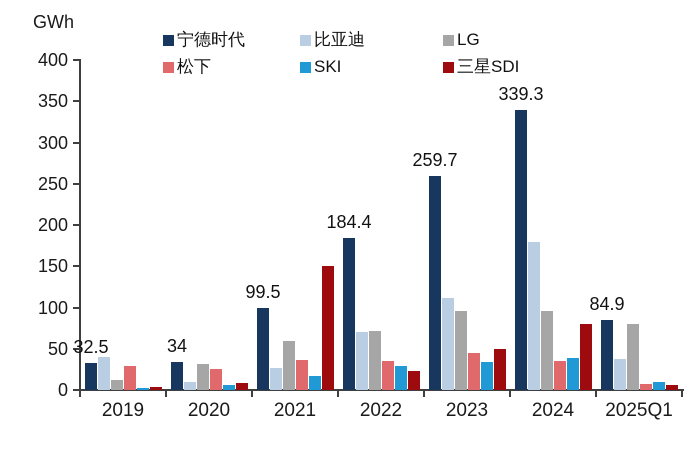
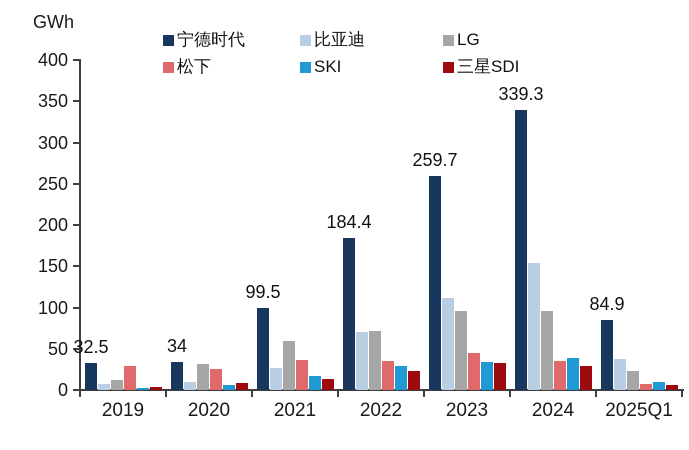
比亚迪/2019: 40 -> 10
三星SDI/2021: 150 -> 10
三星SDI/2023: 50 -> 30
比亚迪/2024: 180 -> 150
三星SDI/2024: 80 -> 30
LG/2025Q1: 80 -> 20
